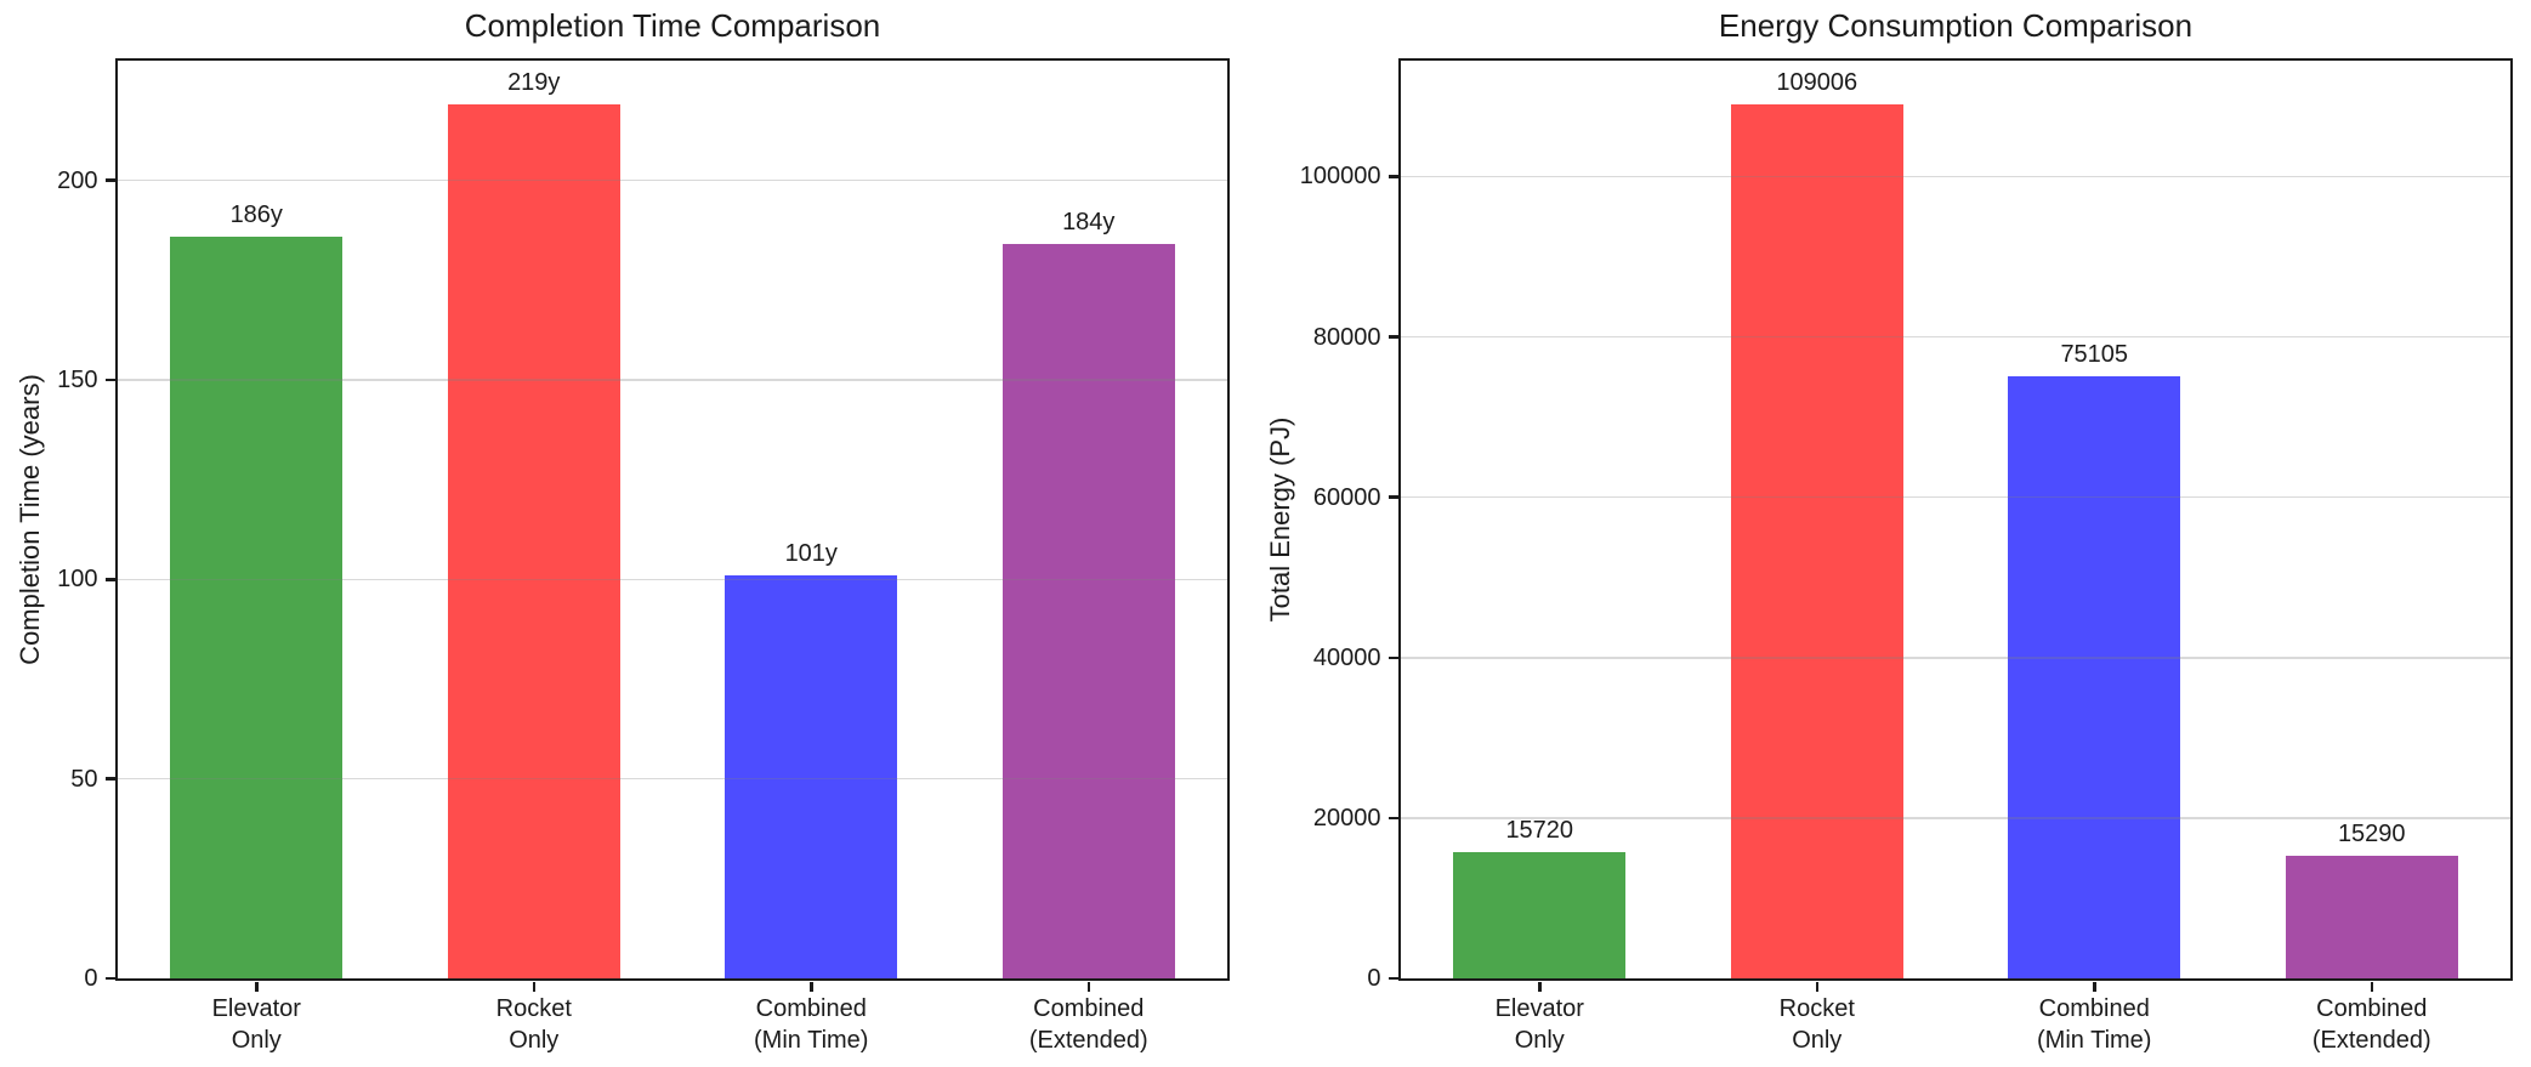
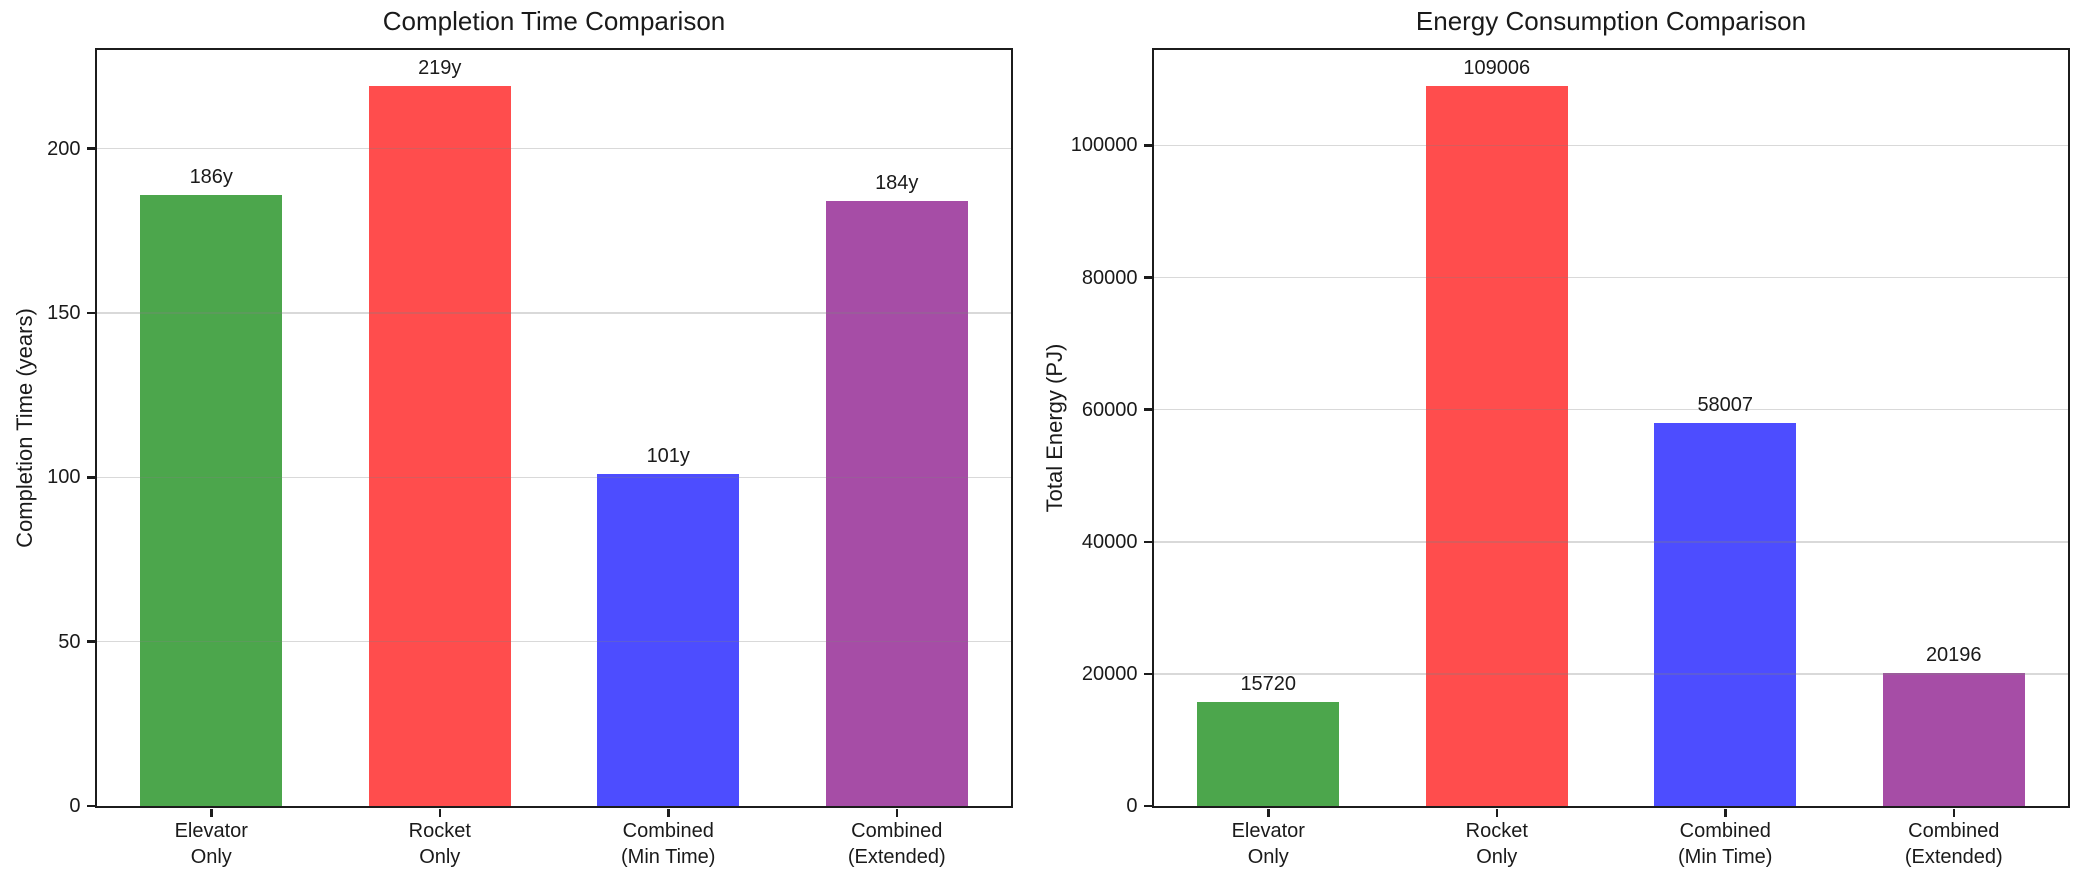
Energy Consumption Comparison/Combined (Min Time): 75105 -> 58007
Energy Consumption Comparison/Combined (Extended): 15290 -> 20196
